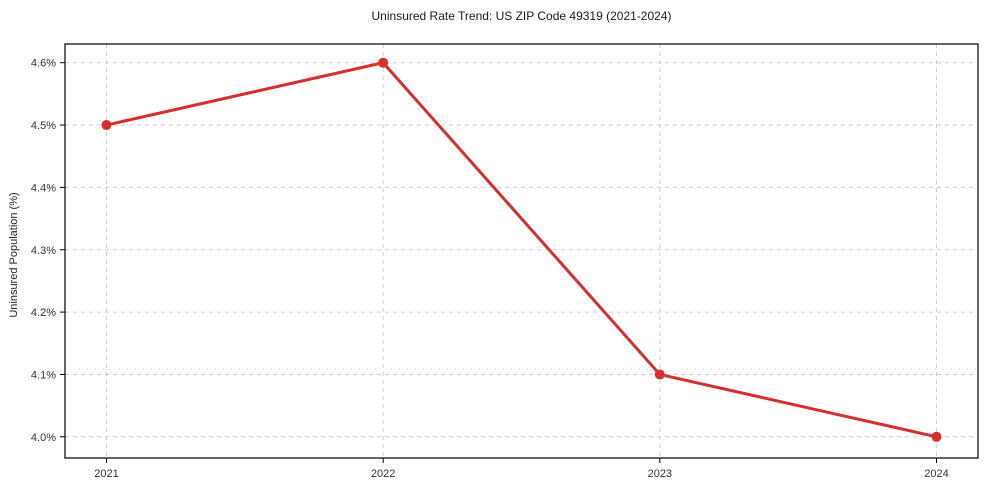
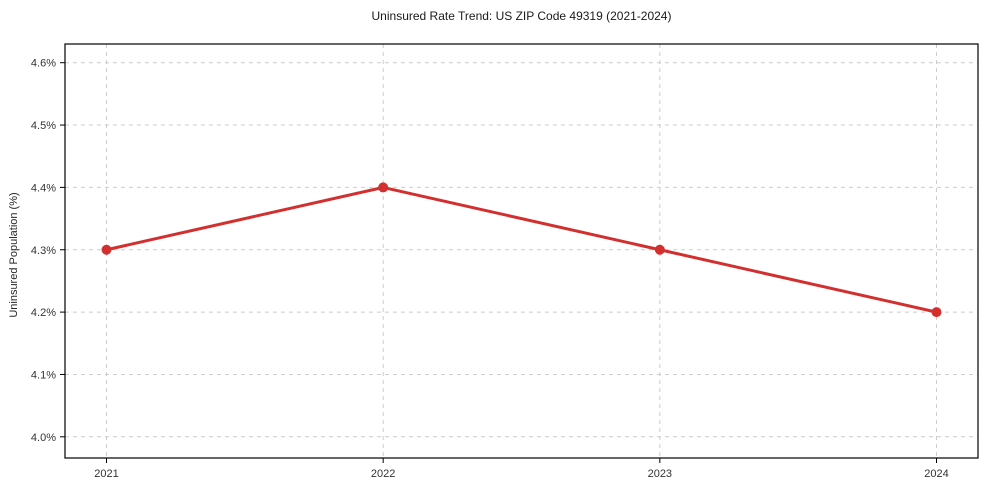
2021: 4.5% -> 4.3%
2022: 4.6% -> 4.4%
2023: 4.1% -> 4.3%
2024: 4.0% -> 4.2%
